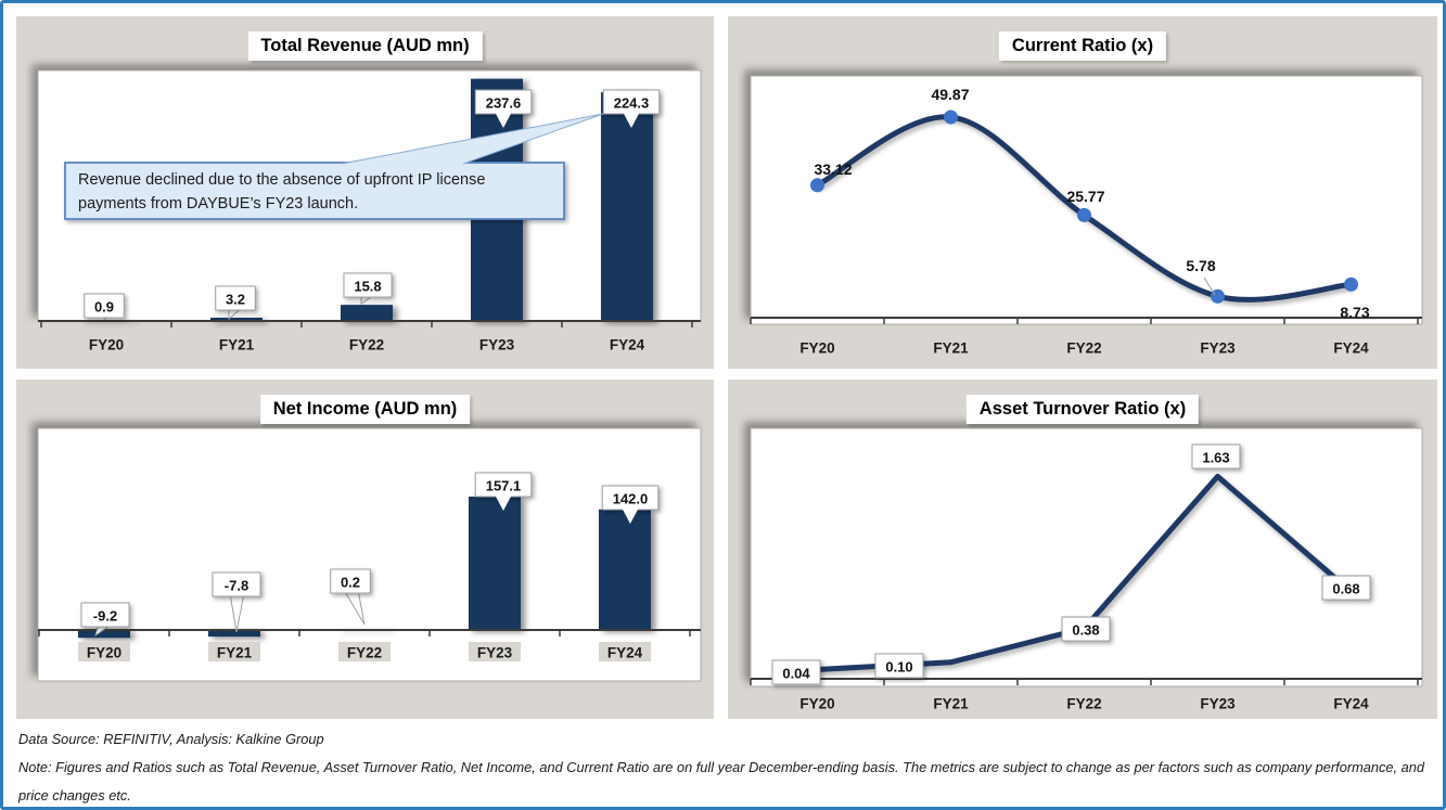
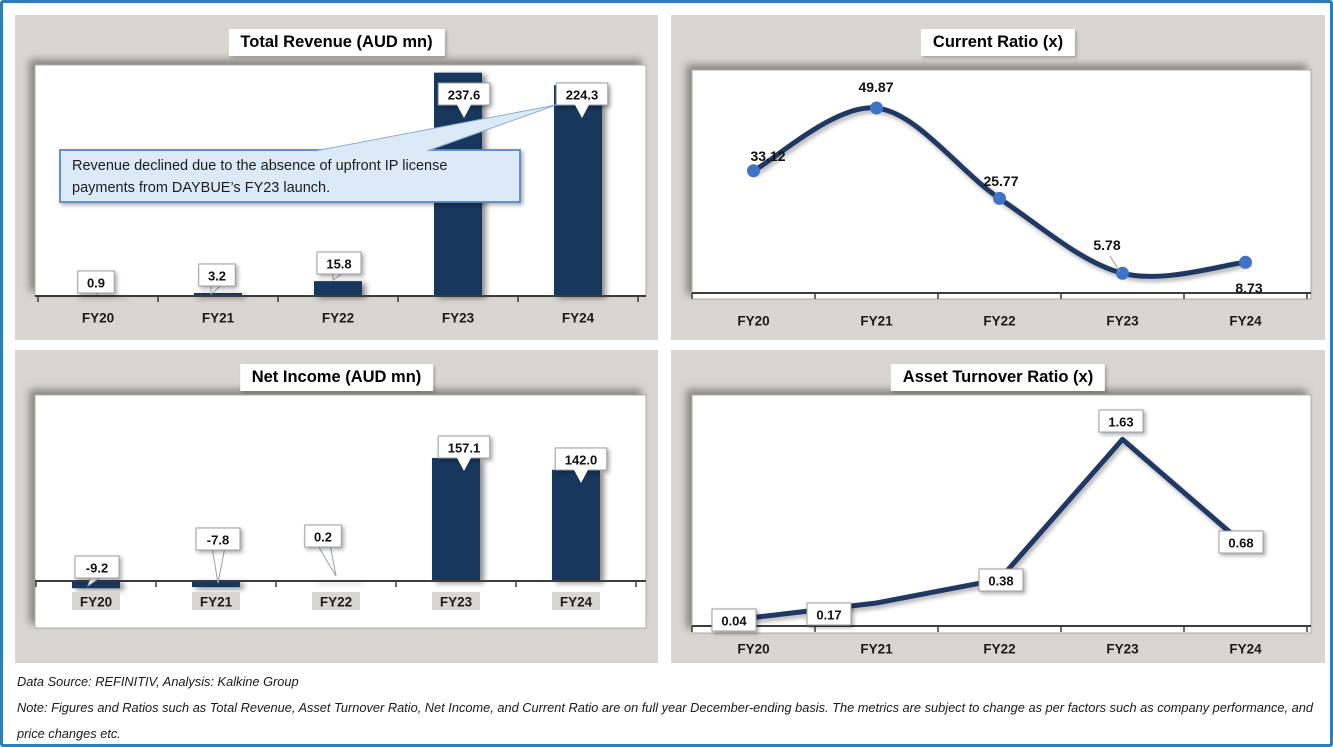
Asset Turnover Ratio (x)/FY21: 0.10 -> 0.17
